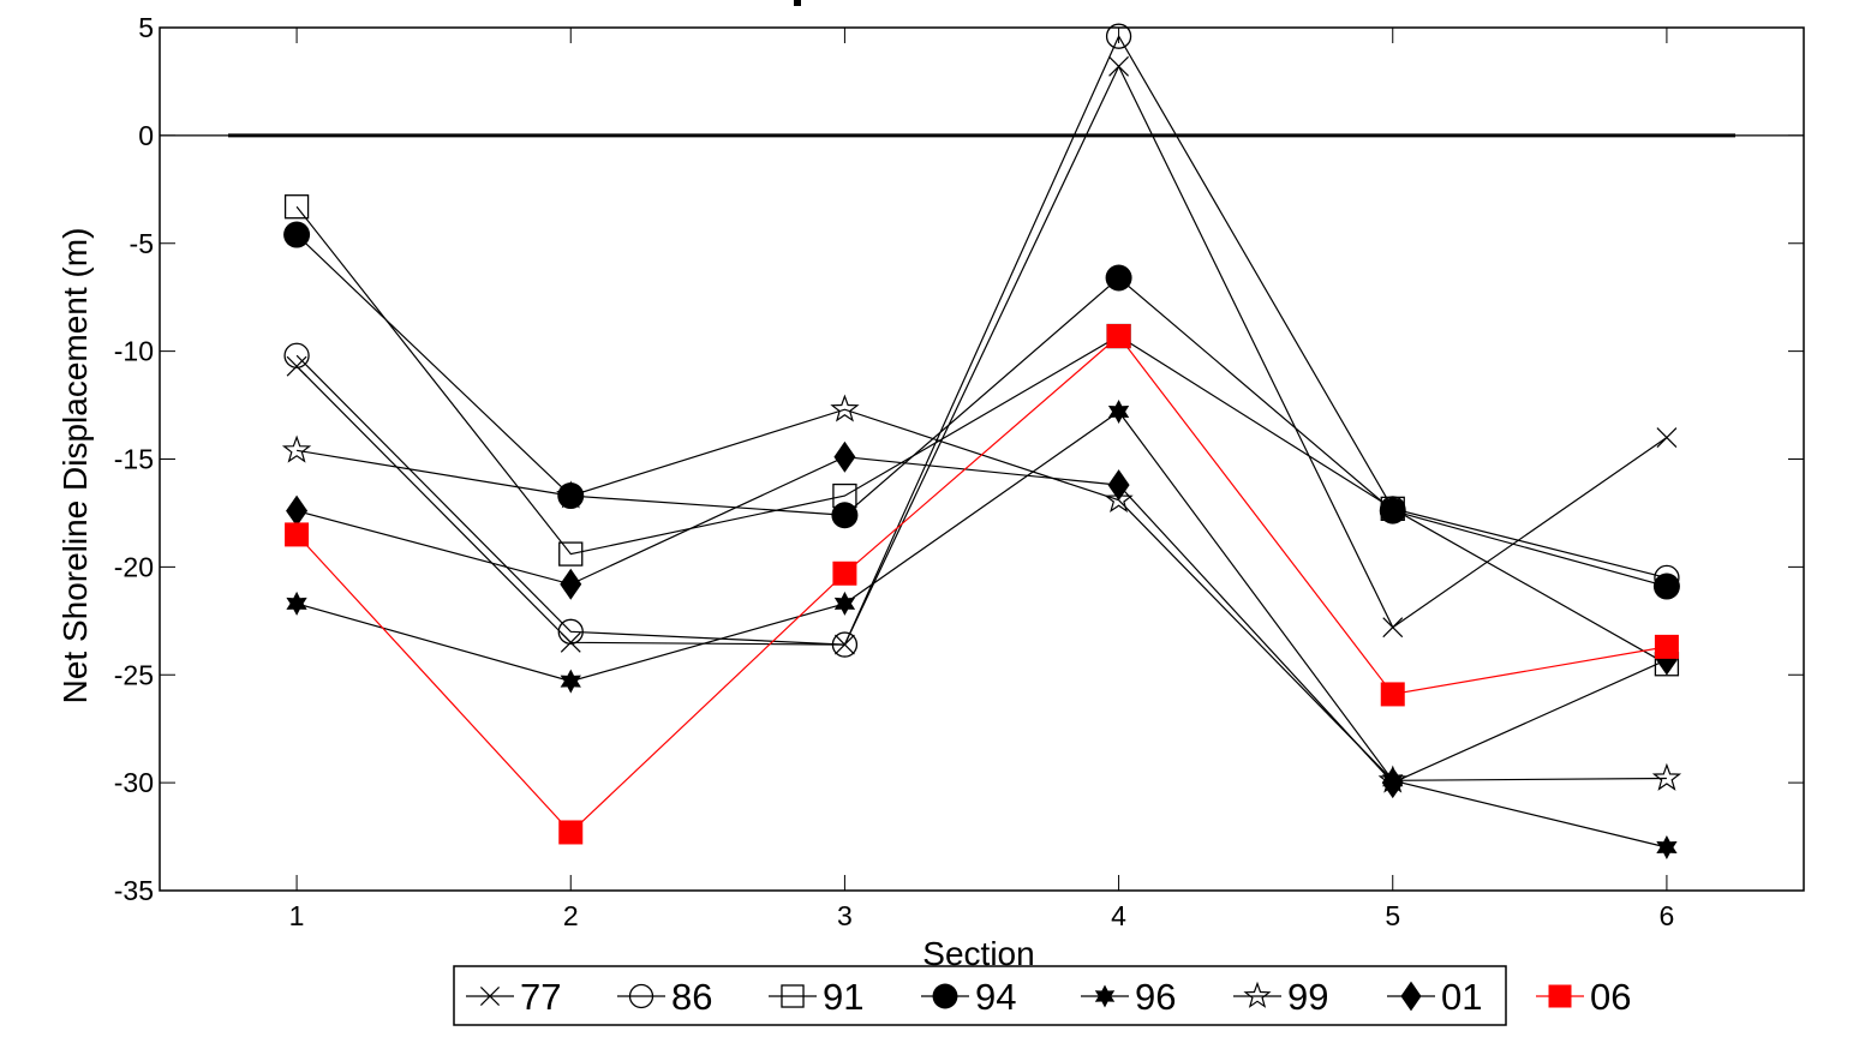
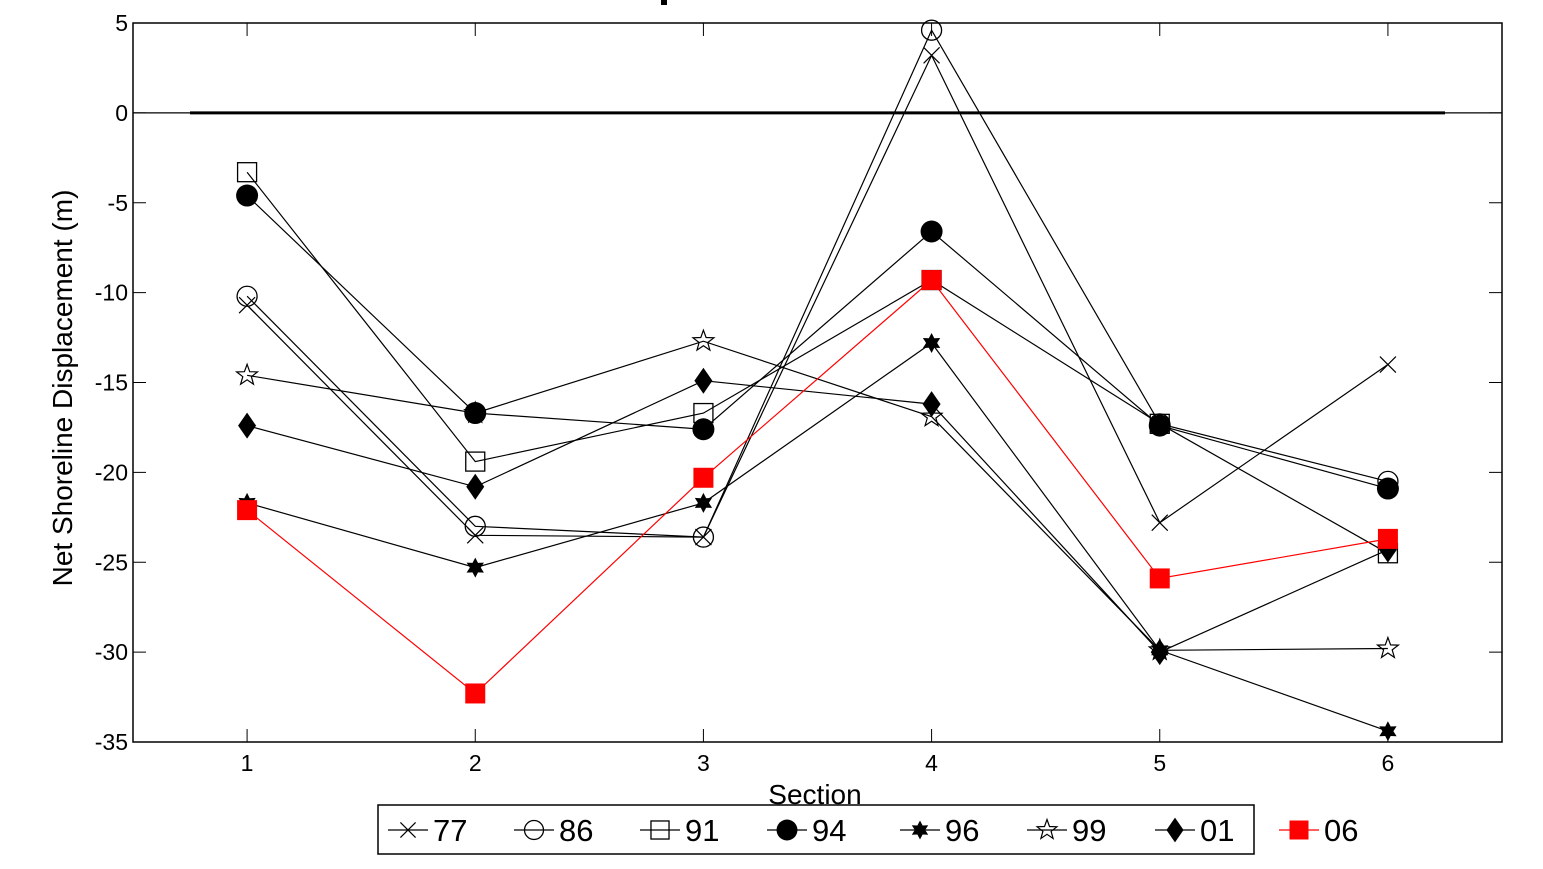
06/1: -18.5 -> -22.1
96/6: -33.0 -> -34.4
